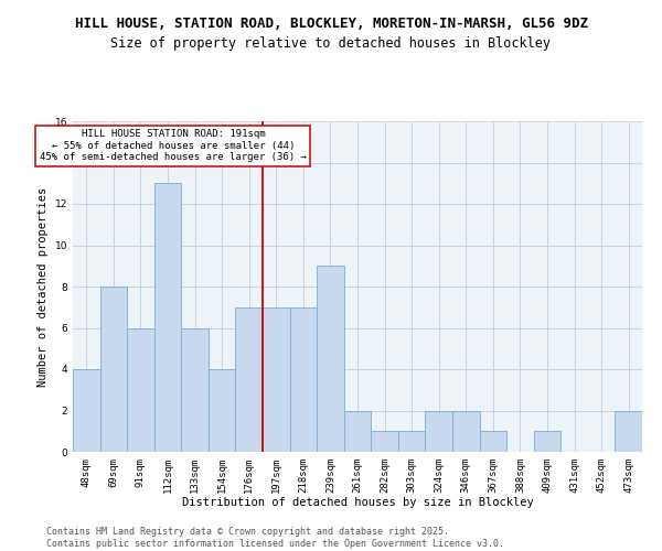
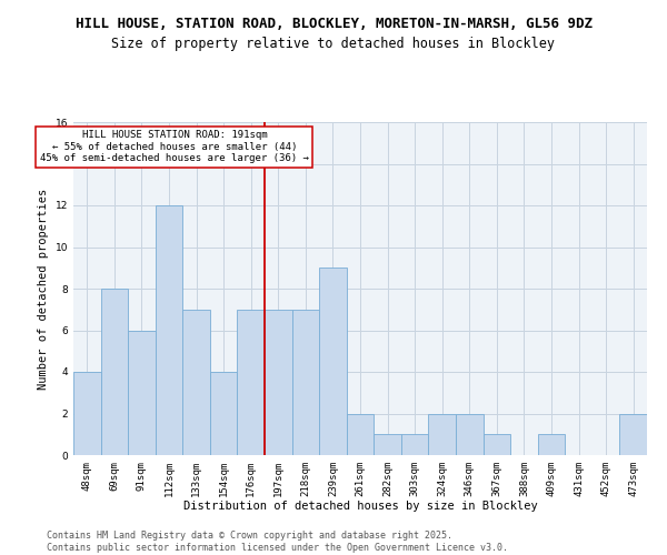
112sqm: 13 -> 12
133sqm: 6 -> 7
